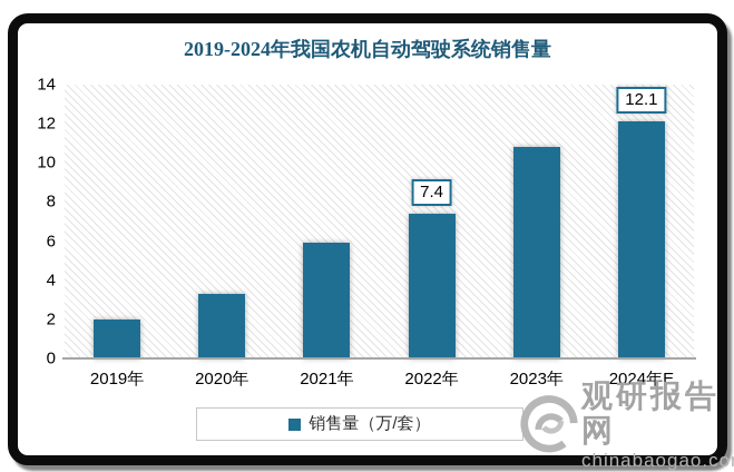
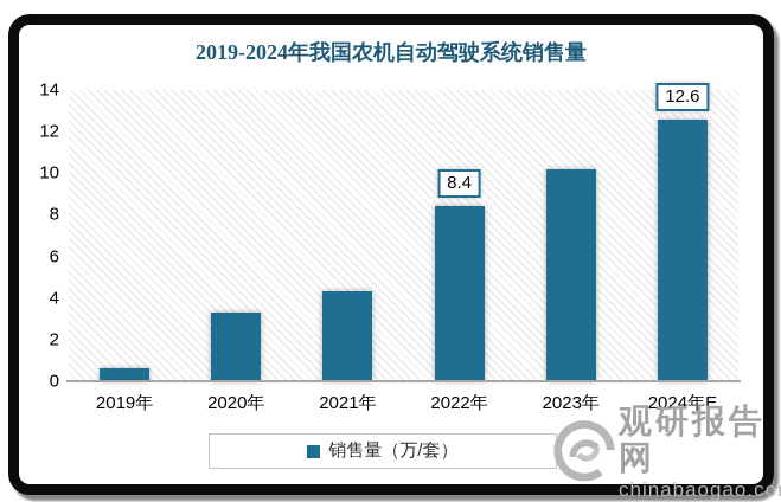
2019年: 2.0 -> 0.6
2021年: 5.9 -> 4.3
2022年: 7.4 -> 8.4
2023年: 10.8 -> 10.2
2024年E: 12.1 -> 12.6
